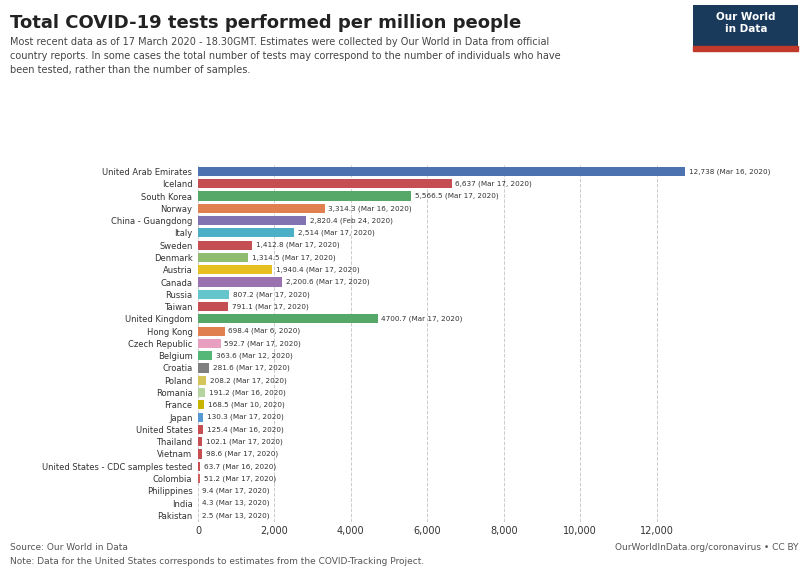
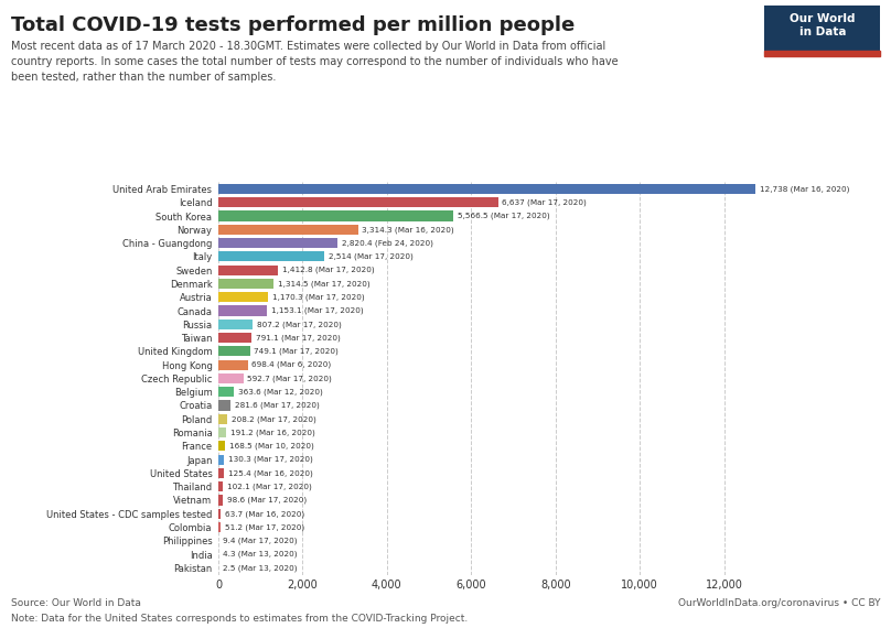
Austria: 1,940.4 -> 1,170.3
Canada: 2,200.6 -> 1,153.1
United Kingdom: 4700.7 -> 749.1
